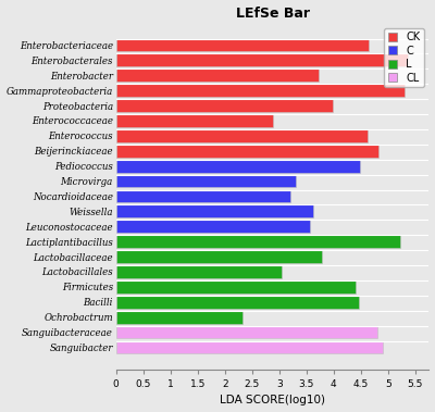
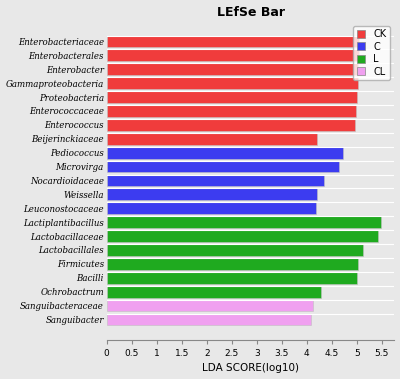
Enterobacteriaceae: 4.64 -> 5.05
Enterobacterales: 5.36 -> 5.04
Enterobacter: 3.72 -> 5.03
Gammaproteobacteria: 5.30 -> 5.03
Proteobacteria: 3.98 -> 5.00
Enterococcaceae: 2.88 -> 4.98
Enterococcus: 4.62 -> 4.97
Beijerinckiaceae: 4.82 -> 4.20
Pediococcus: 4.48 -> 4.72
Microvirga: 3.30 -> 4.65
Nocardioidaceae: 3.20 -> 4.35
Weissella: 3.62 -> 4.20
Leuconostocaceae: 3.56 -> 4.18
Lactiplantibacillus: 5.22 -> 5.48
Lactobacillaceae: 3.78 -> 5.42
Lactobacillales: 3.04 -> 5.12
Firmicutes: 4.40 -> 5.02
Bacilli: 4.46 -> 5.01
Ochrobactrum: 2.32 -> 4.28
Sanguibacteraceae: 4.80 -> 4.12
Sanguibacter: 4.90 -> 4.08
